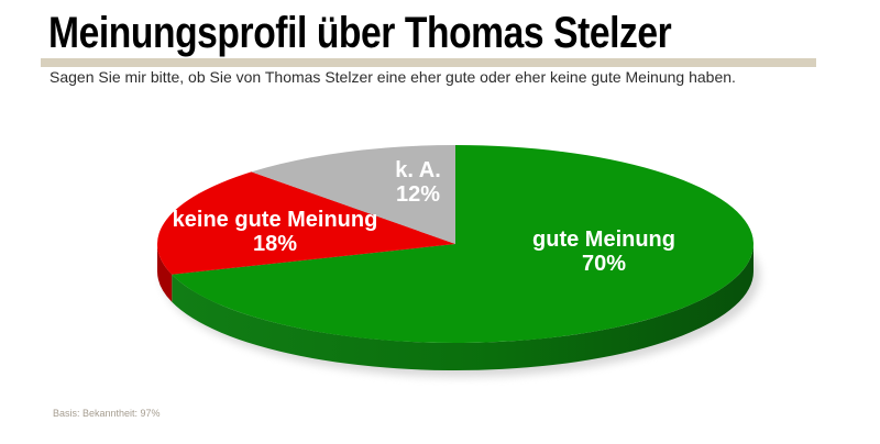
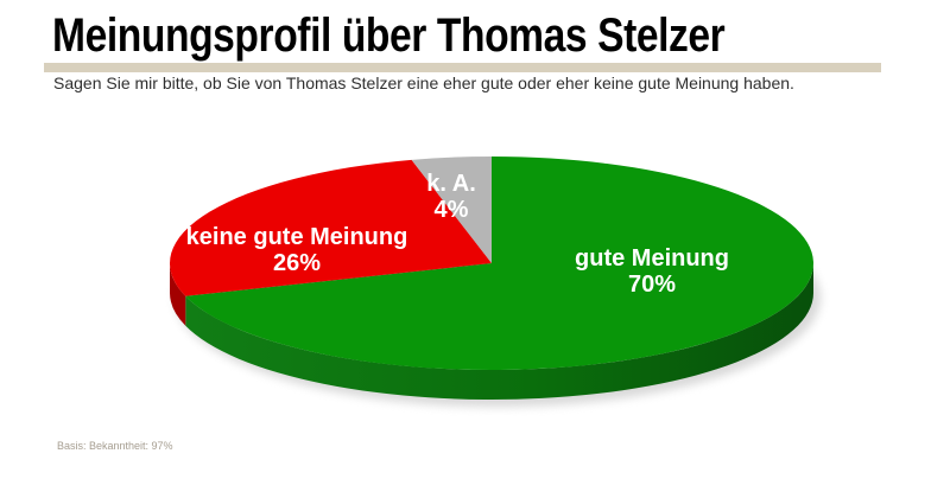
keine gute Meinung: 18% -> 26%
k. A.: 12% -> 4%
